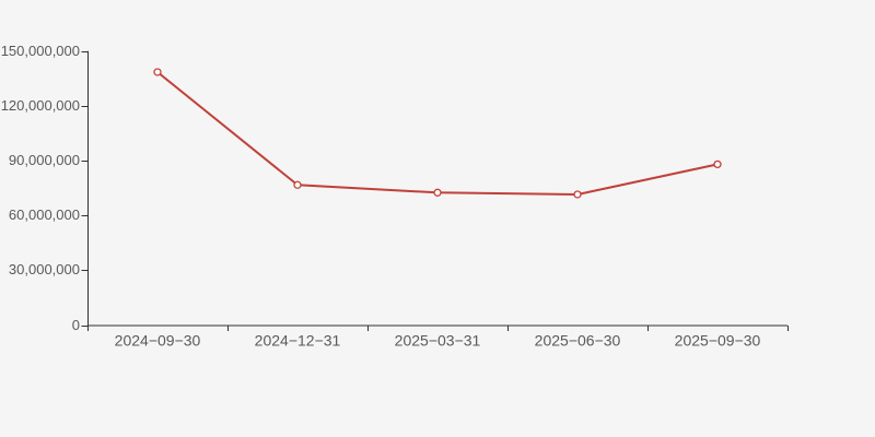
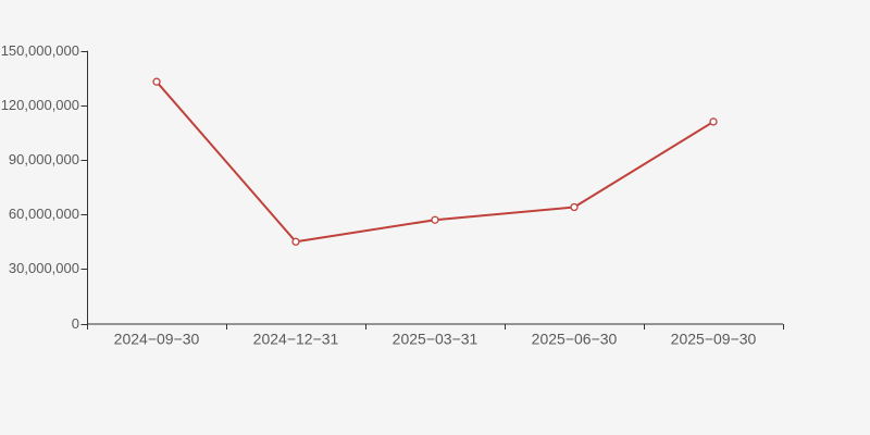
2024−09−30: 138000000 -> 133000000
2024−12−31: 77000000 -> 45000000
2025−03−31: 72000000 -> 57000000
2025−06−30: 72000000 -> 64000000
2025−09−30: 88000000 -> 111000000
